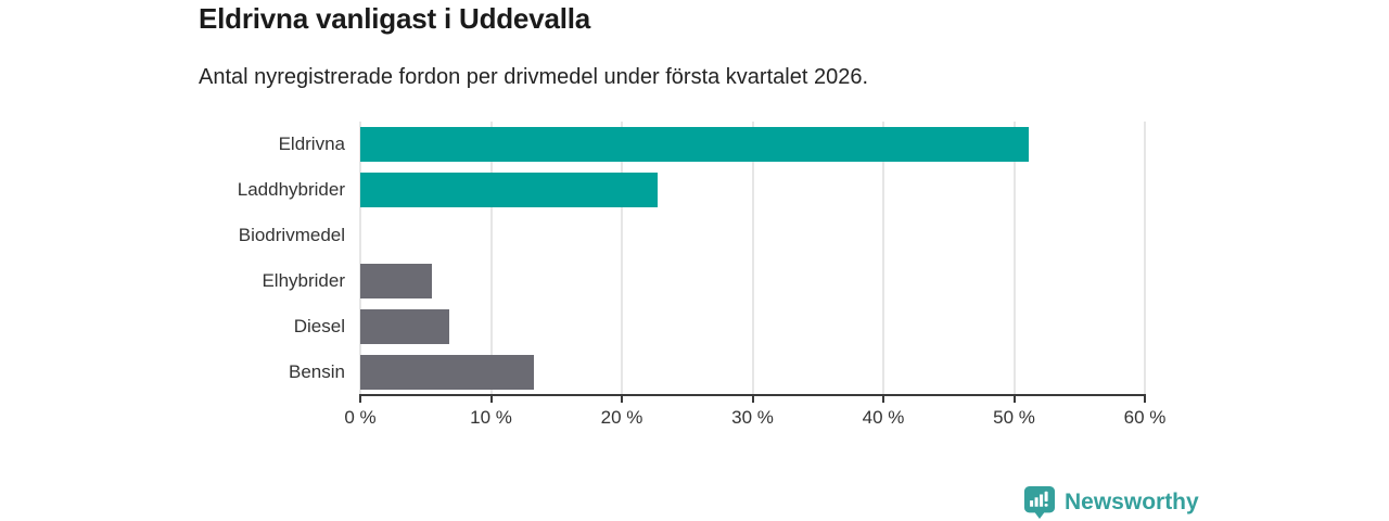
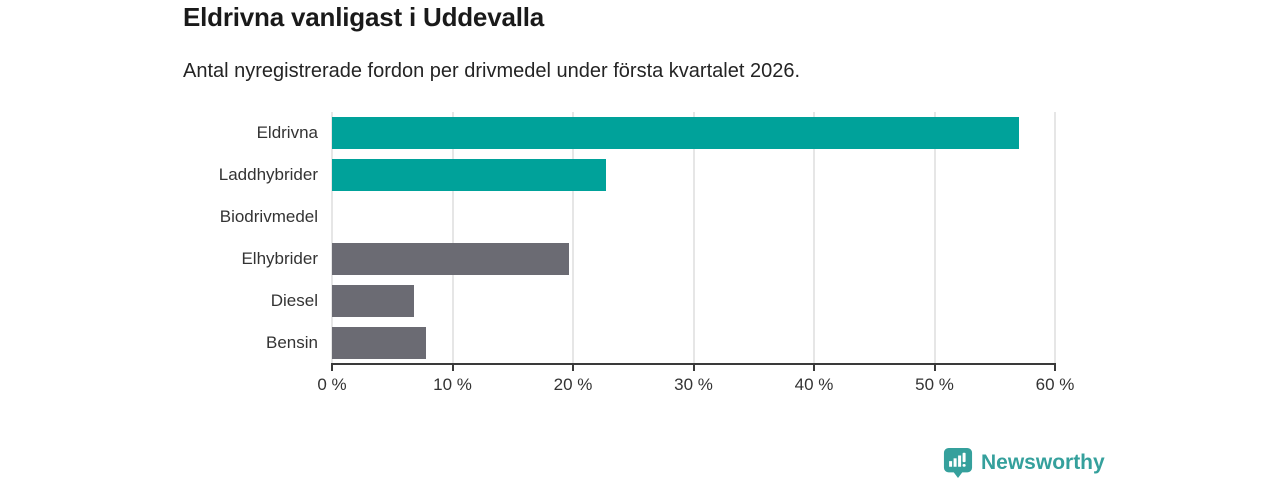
Eldrivna: 51.1% -> 57.0%
Elhybrider: 5.5% -> 19.7%
Bensin: 13.3% -> 7.8%
